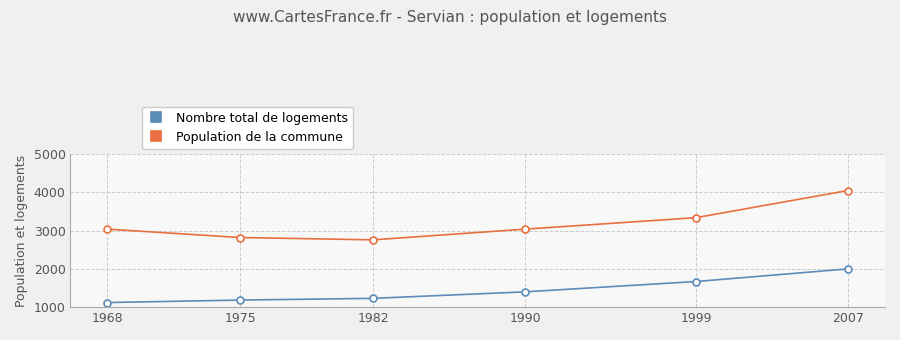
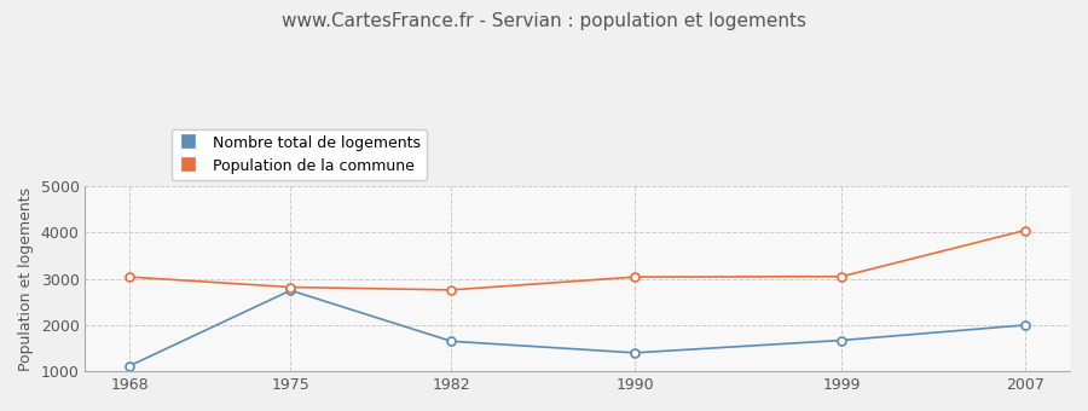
Nombre total de logements/1975: 1180 -> 2750
Nombre total de logements/1982: 1230 -> 1650
Population de la commune/1999: 3340 -> 3050
